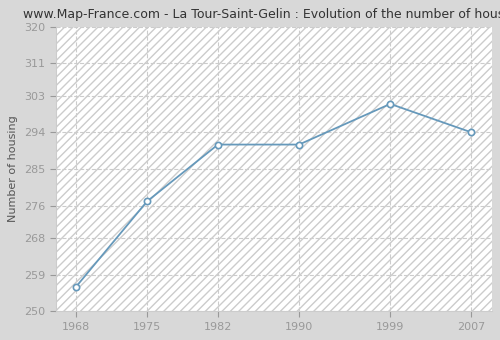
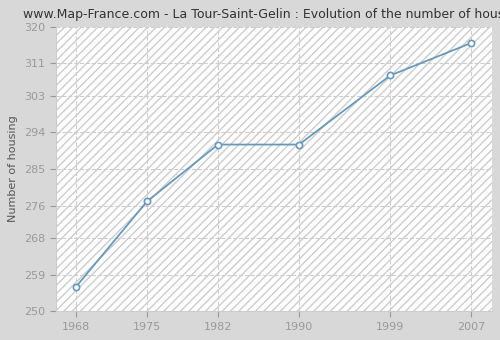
1999: 301 -> 308
2007: 294 -> 316
